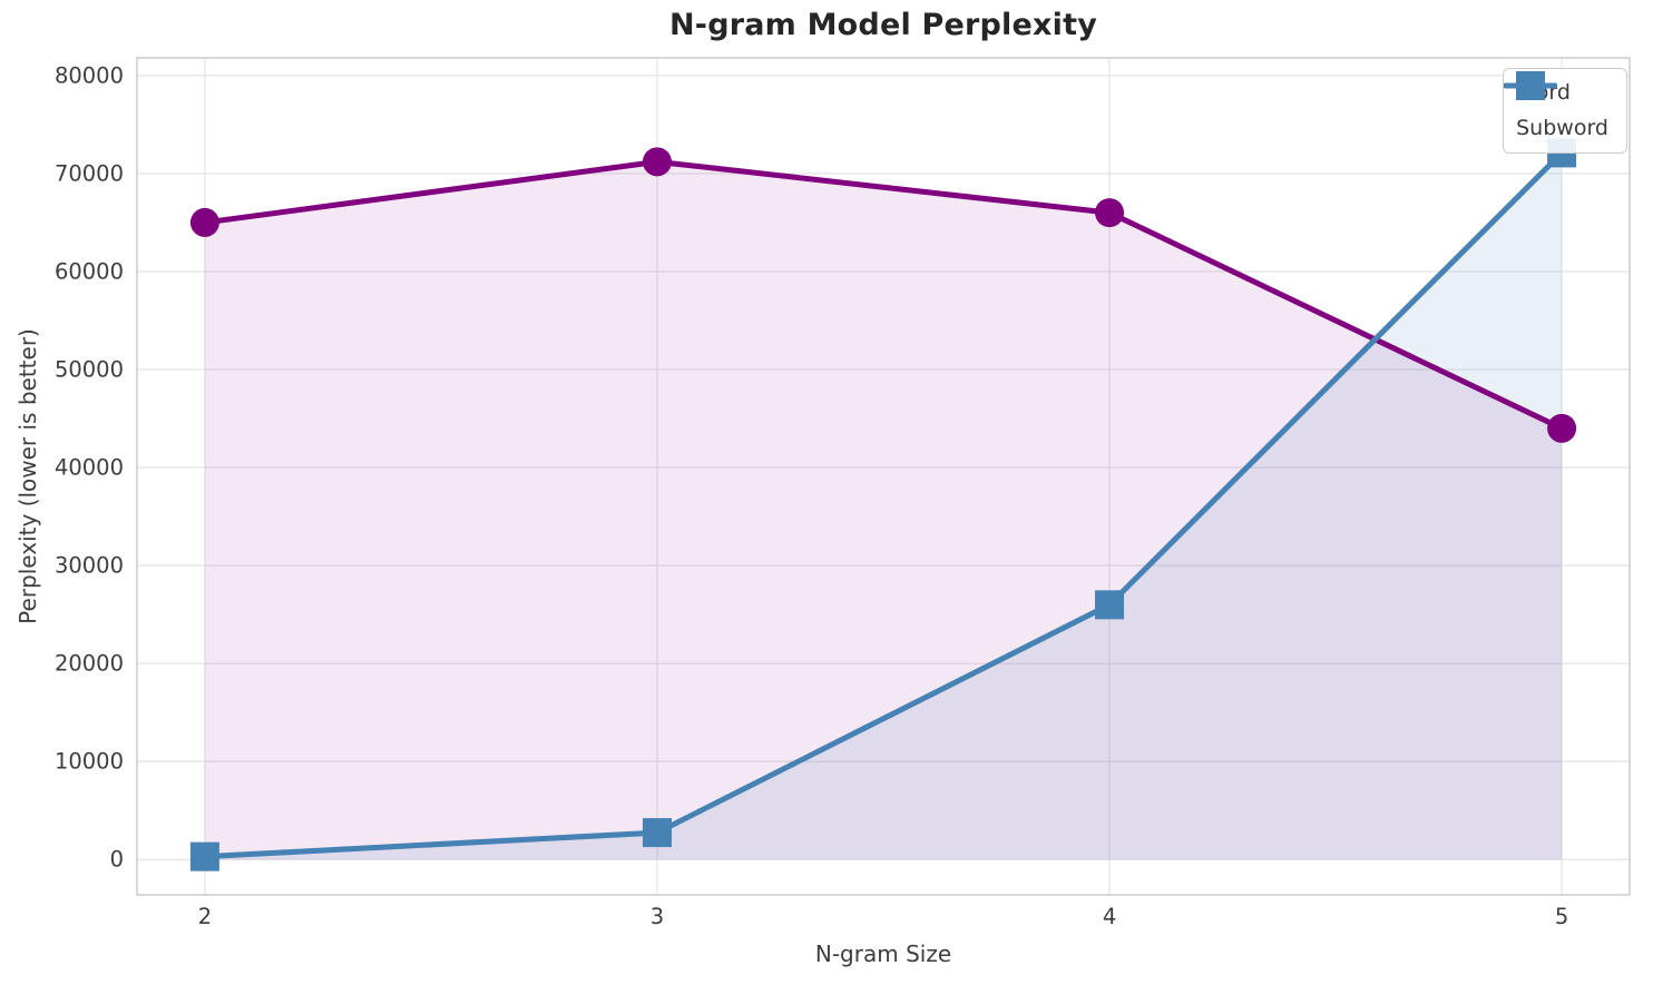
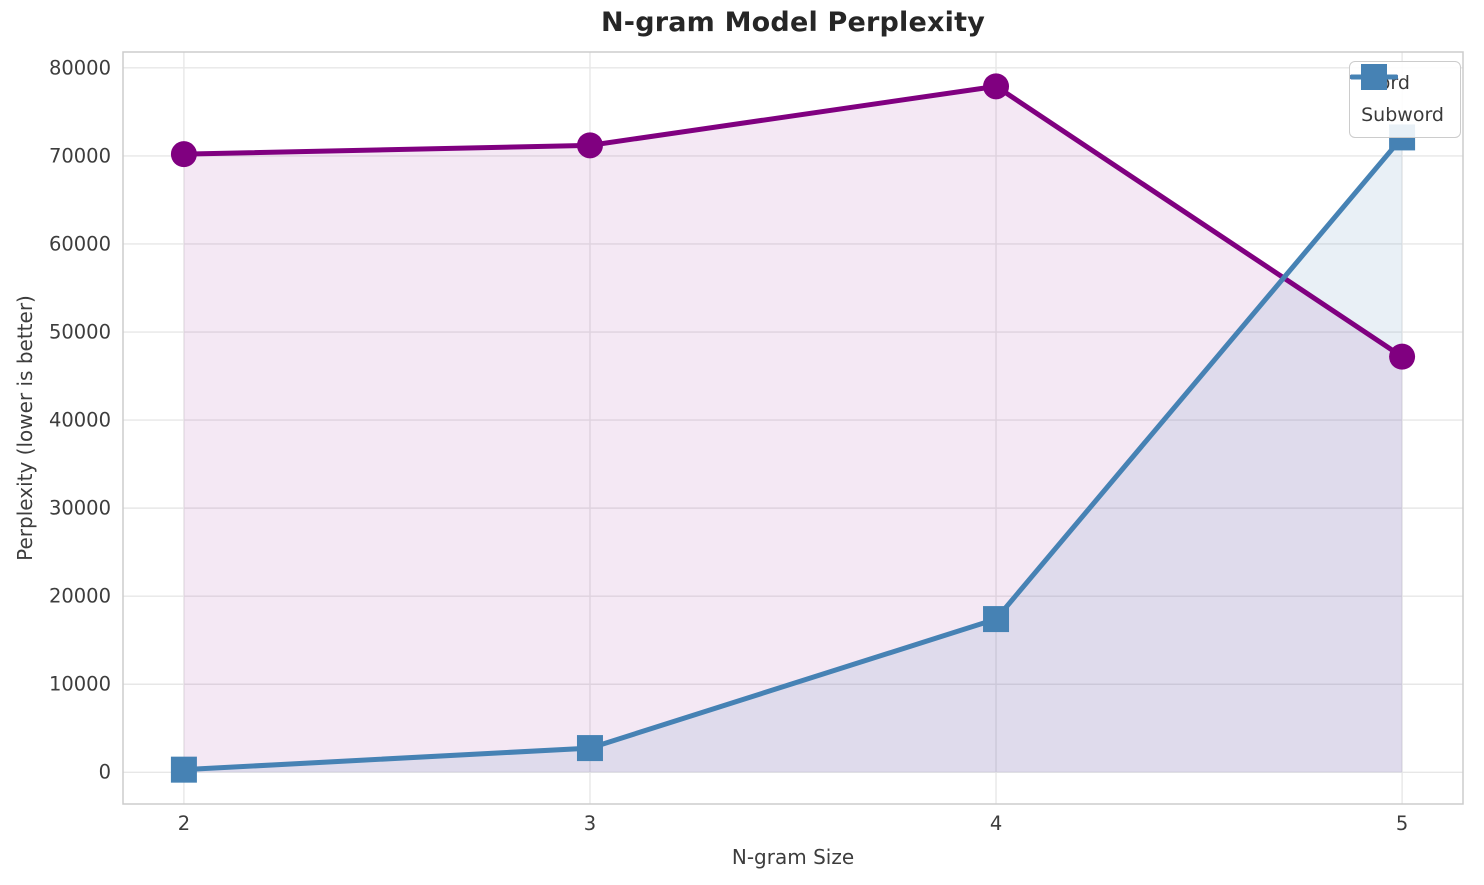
Word/2: 65000 -> 70000
Word/4: 66000 -> 78000
Subword/4: 26000 -> 17000
Word/5: 44000 -> 47000
